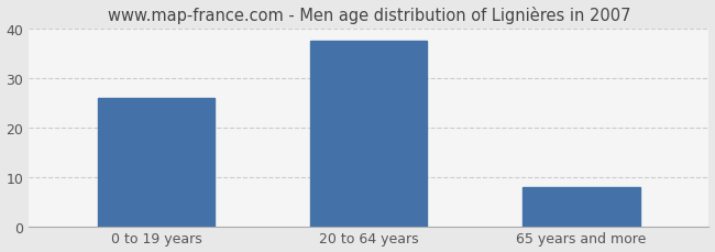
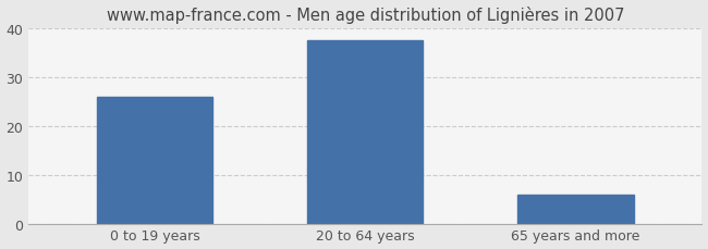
65 years and more: 8.0 -> 6.0
